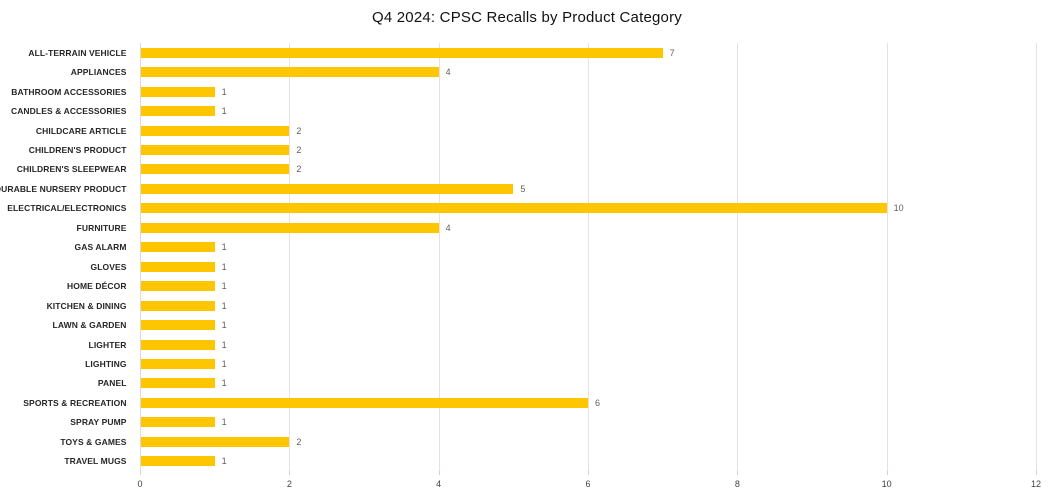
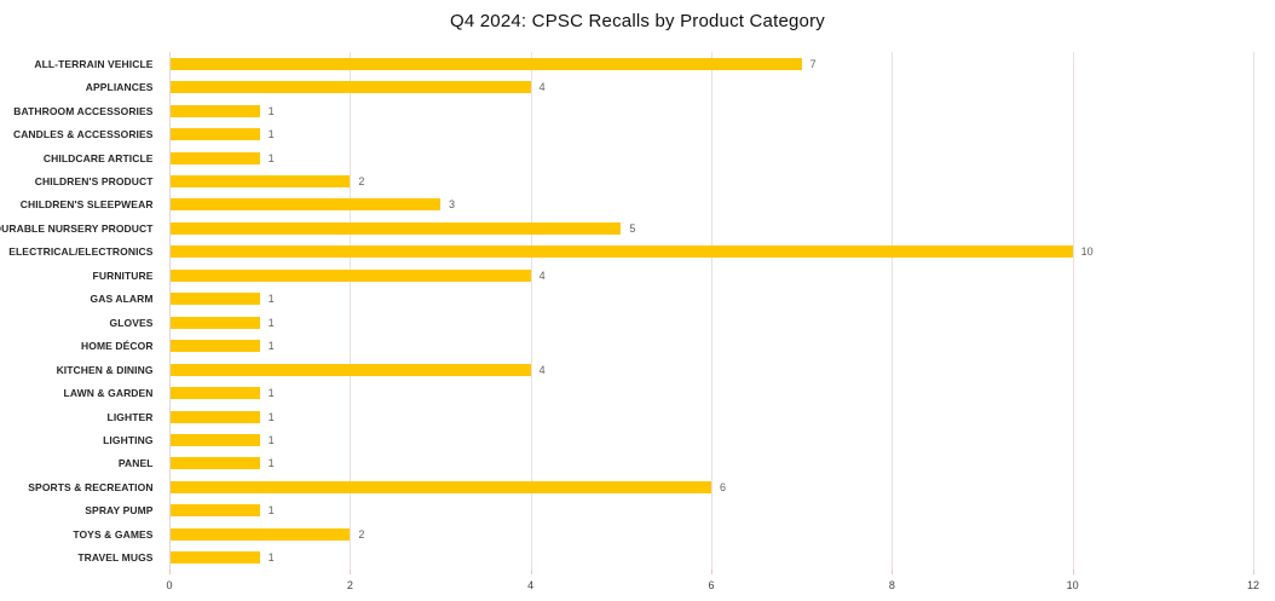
CHILDCARE ARTICLE: 2 -> 1
CHILDREN'S SLEEPWEAR: 2 -> 3
KITCHEN & DINING: 1 -> 4
